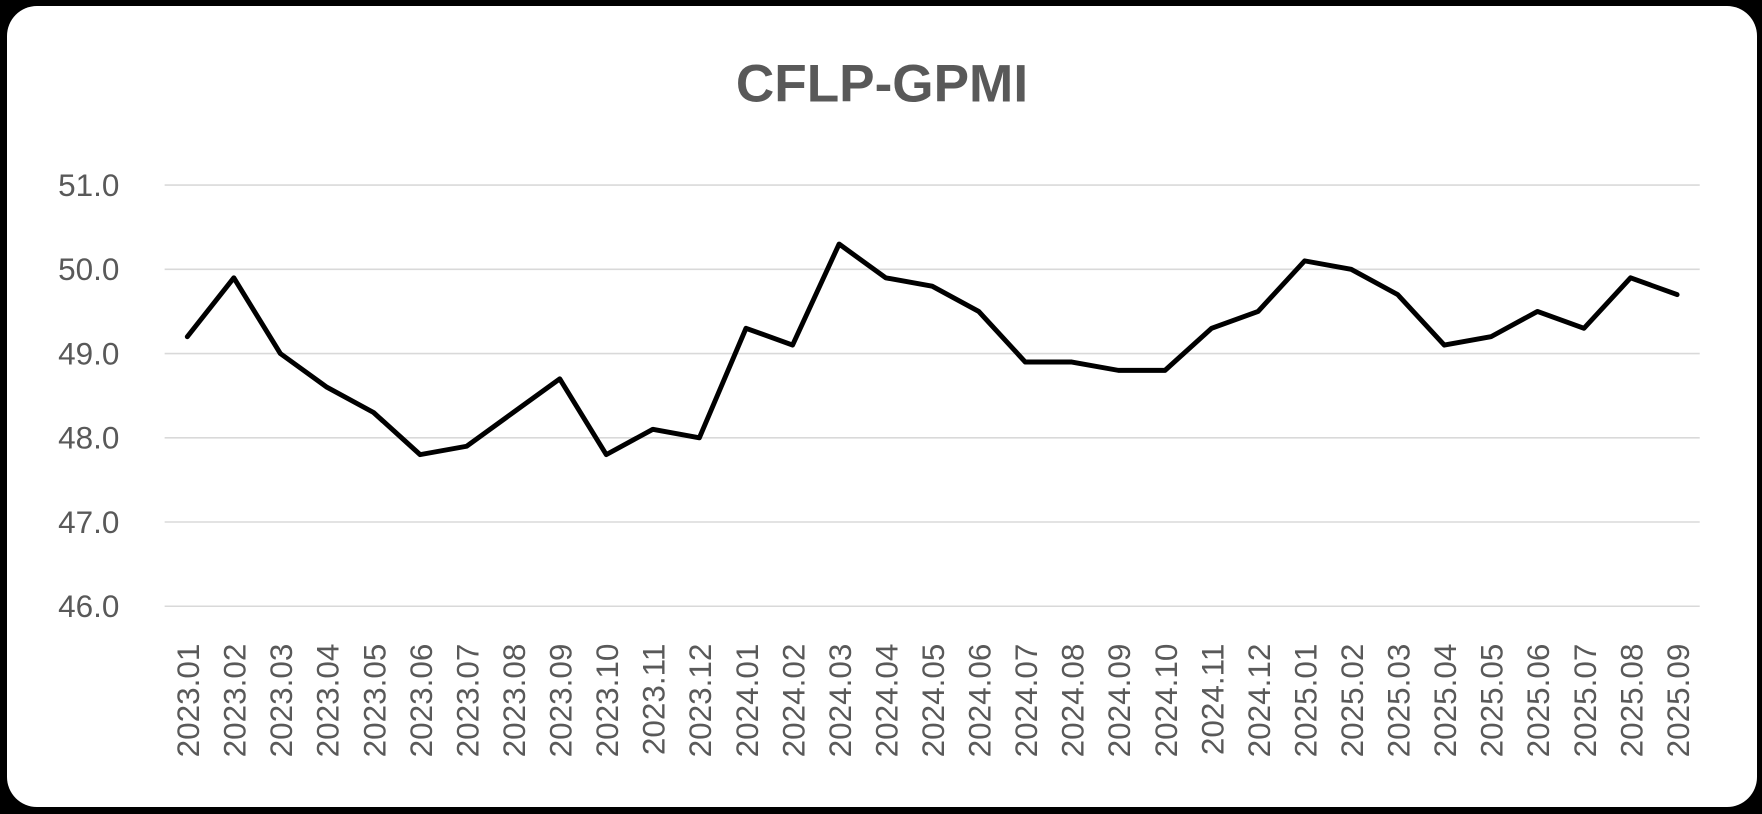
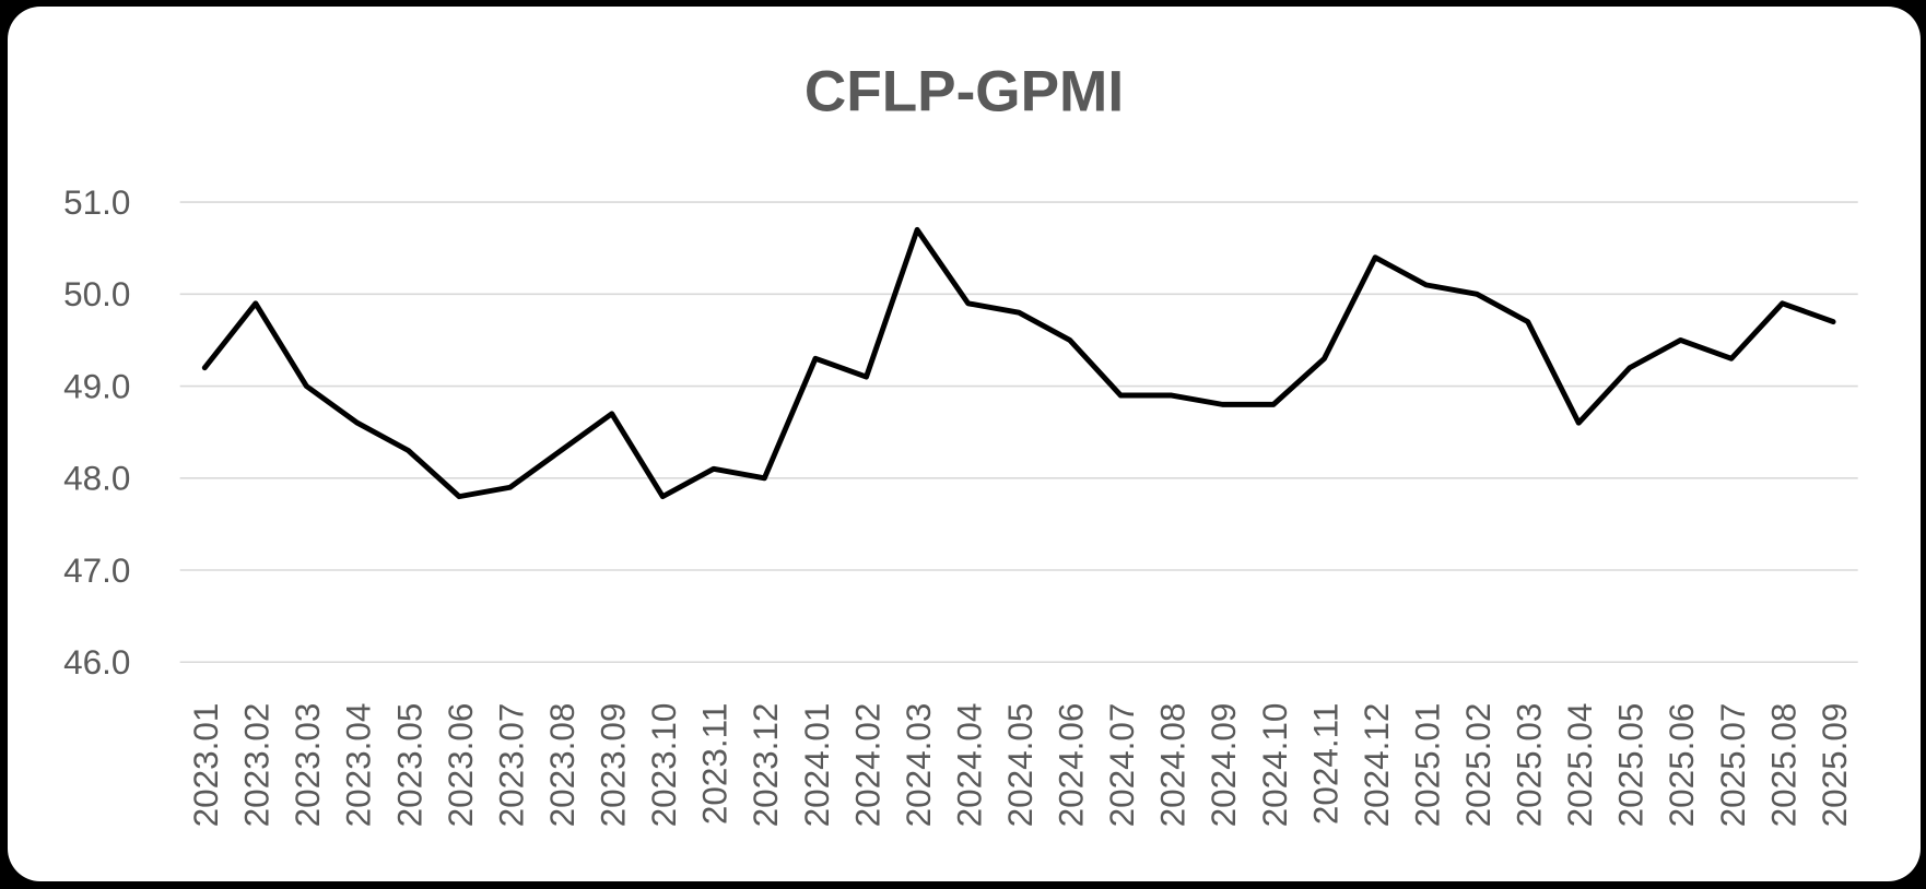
2024.03: 50.3 -> 50.7
2024.12: 49.5 -> 50.4
2025.04: 49.1 -> 48.6
